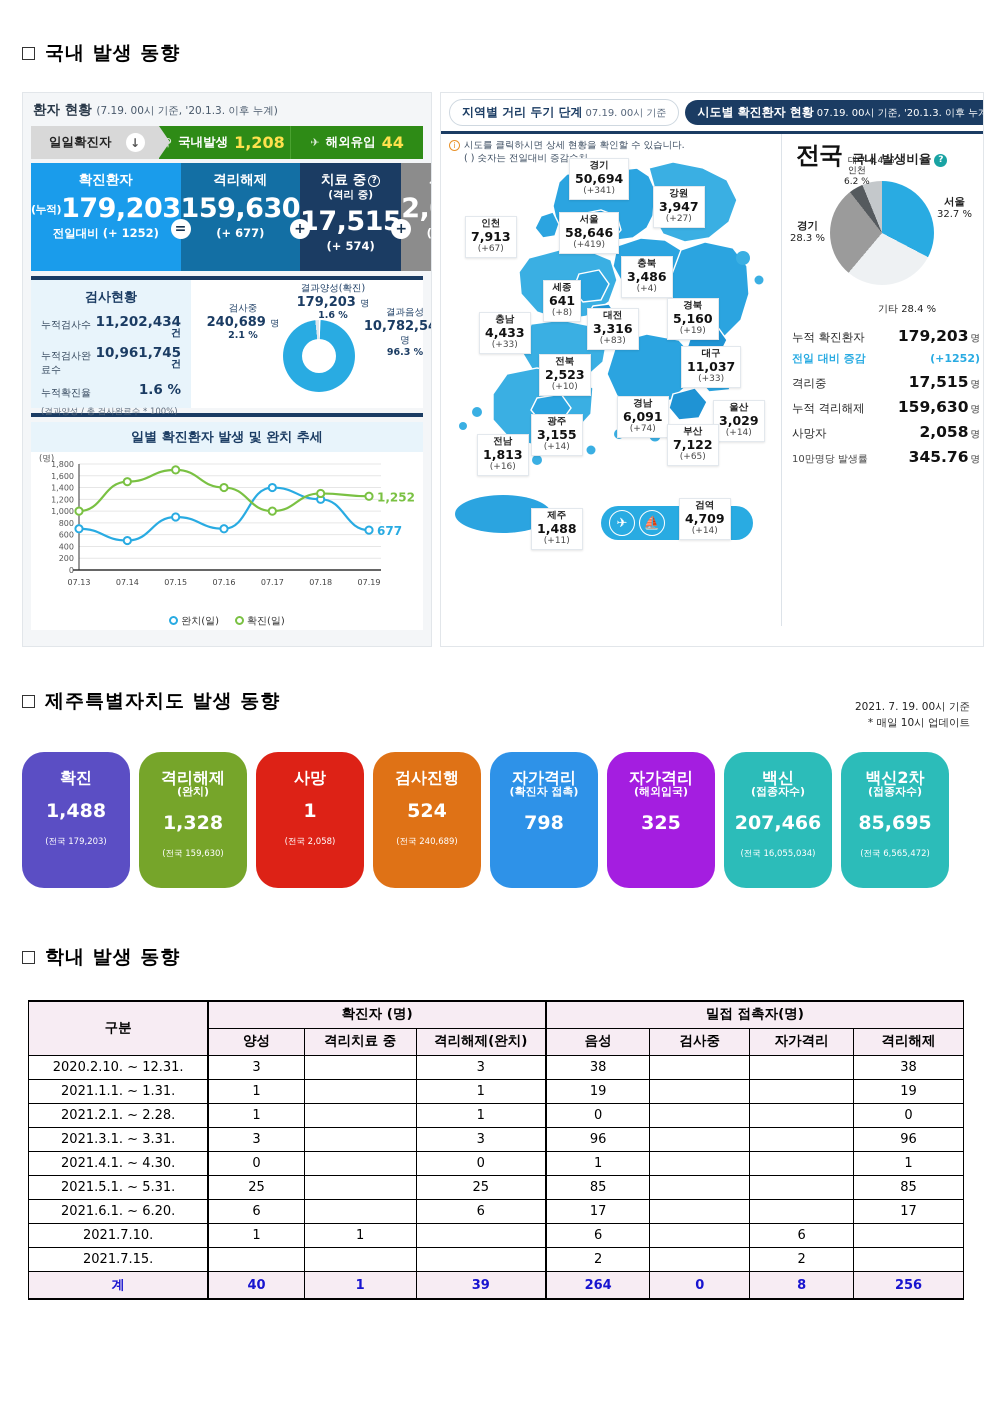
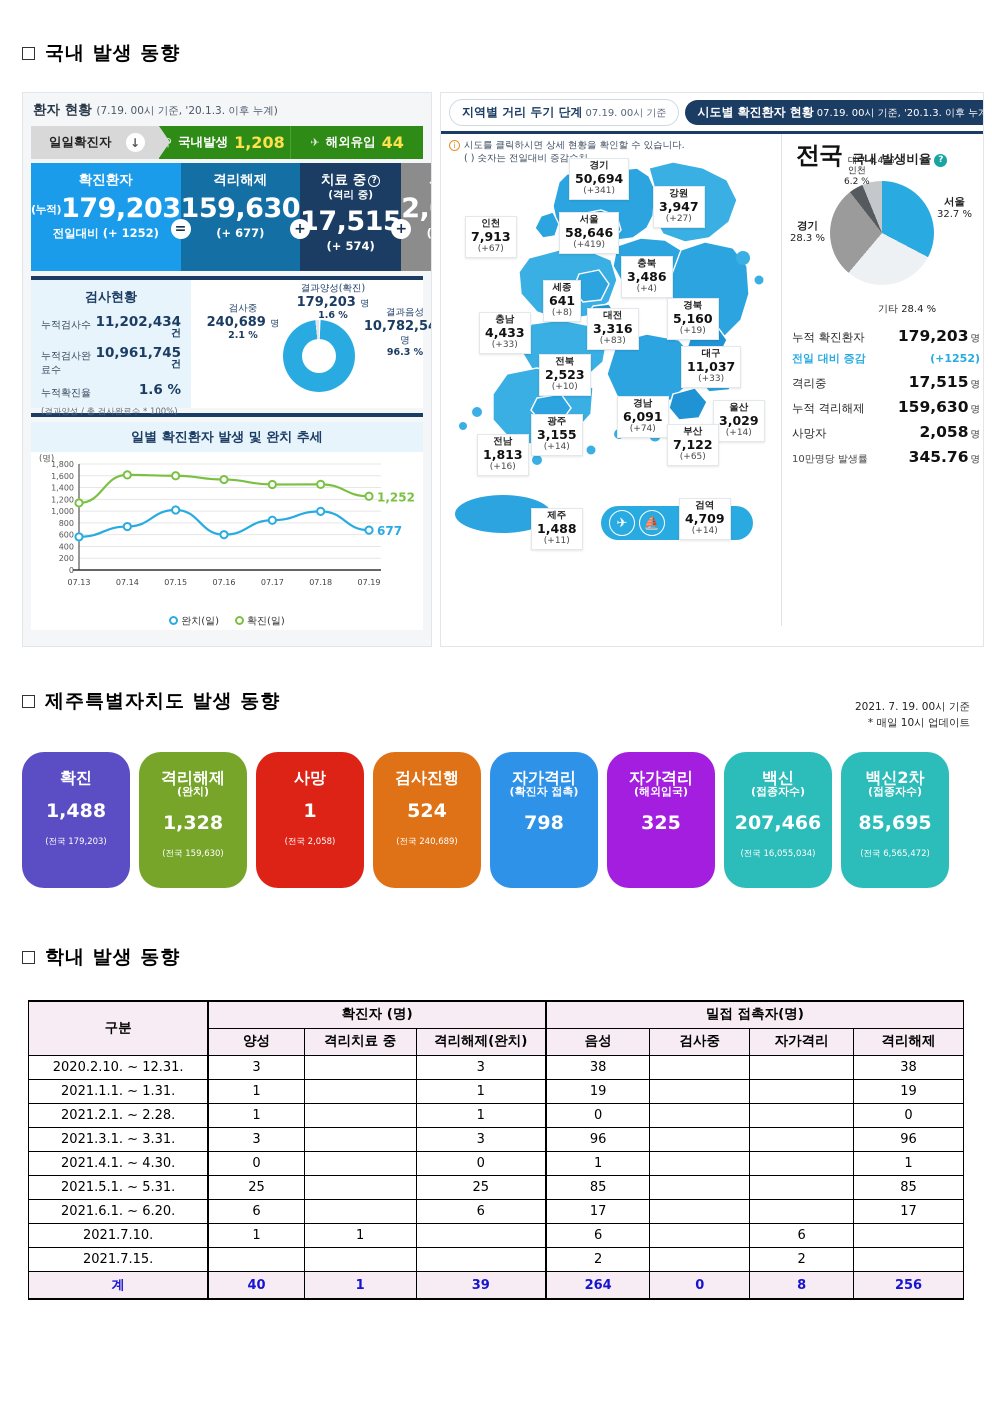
완치(일)/07.13: 700 -> 600
확진(일)/07.13: 1000 -> 1100
완치(일)/07.14: 500 -> 700
확진(일)/07.14: 1500 -> 1600
완치(일)/07.15: 900 -> 1000
확진(일)/07.15: 1700 -> 1600
완치(일)/07.16: 700 -> 600
확진(일)/07.16: 1400 -> 1500
완치(일)/07.17: 1400 -> 800
확진(일)/07.17: 1000 -> 1500
완치(일)/07.18: 1200 -> 1000
확진(일)/07.18: 1300 -> 1500
